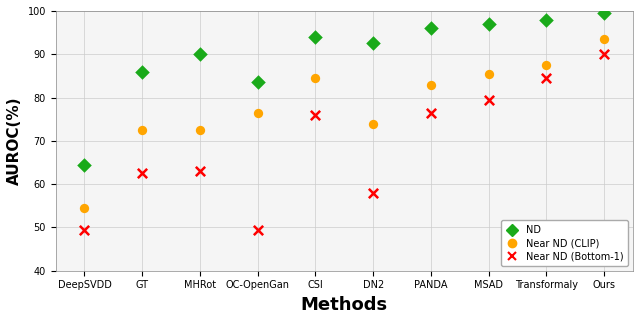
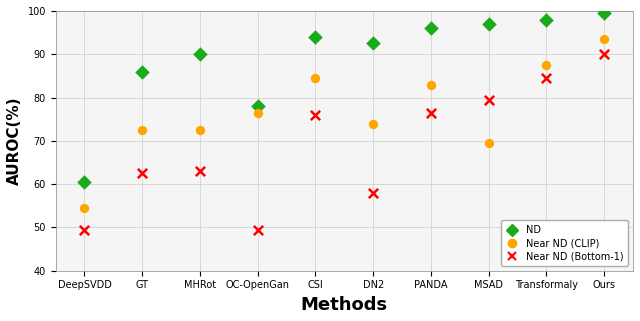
ND/DeepSVDD: 64.5 -> 60.5
ND/OC-OpenGan: 83.5 -> 78.0
Near ND (CLIP)/MSAD: 85.5 -> 69.5
